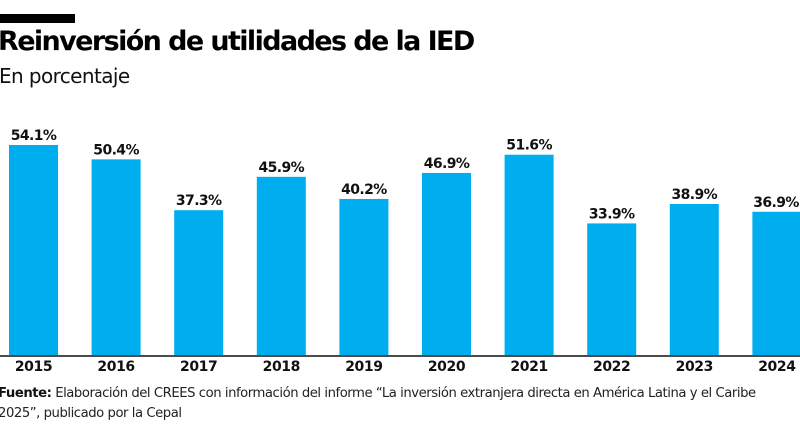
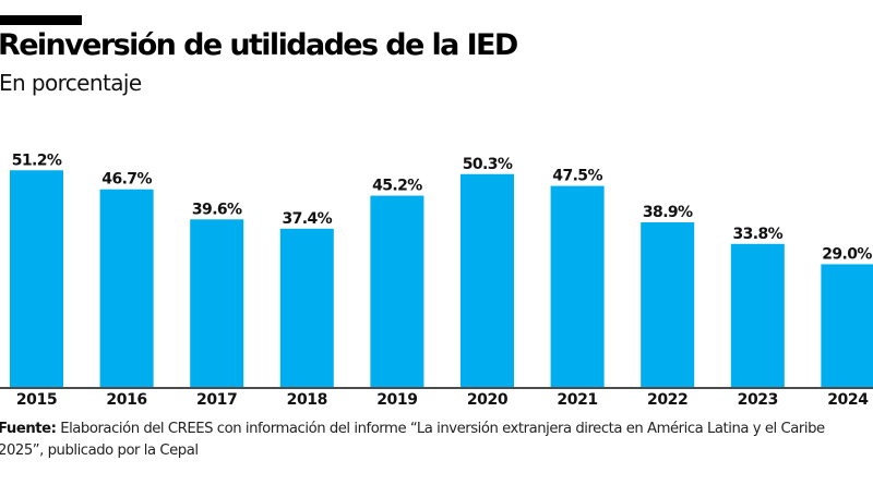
2015: 54.1% -> 51.2%
2016: 50.4% -> 46.7%
2017: 37.3% -> 39.6%
2018: 45.9% -> 37.4%
2019: 40.2% -> 45.2%
2020: 46.9% -> 50.3%
2021: 51.6% -> 47.5%
2022: 33.9% -> 38.9%
2023: 38.9% -> 33.8%
2024: 36.9% -> 29.0%
